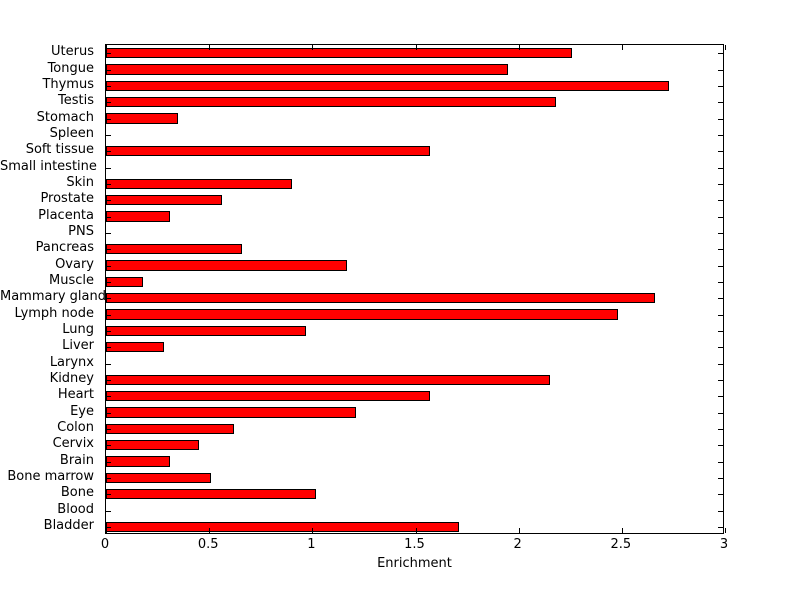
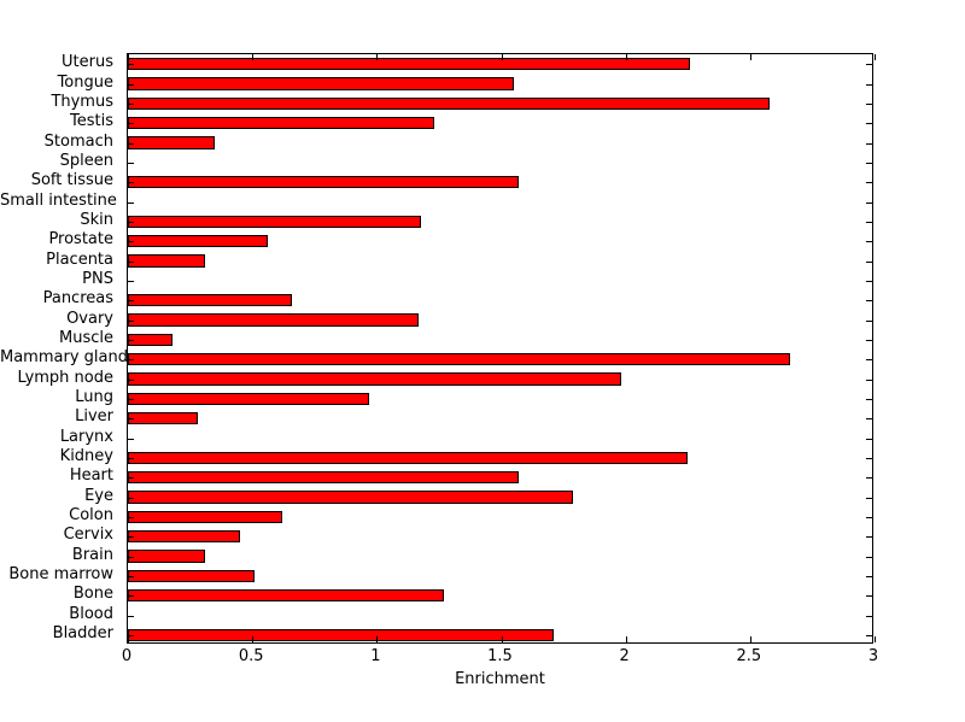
Tongue: 1.95 -> 1.55
Thymus: 2.73 -> 2.58
Testis: 2.18 -> 1.23
Skin: 0.90 -> 1.18
Lymph node: 2.48 -> 1.98
Kidney: 2.15 -> 2.25
Eye: 1.21 -> 1.79
Bone: 1.02 -> 1.27
